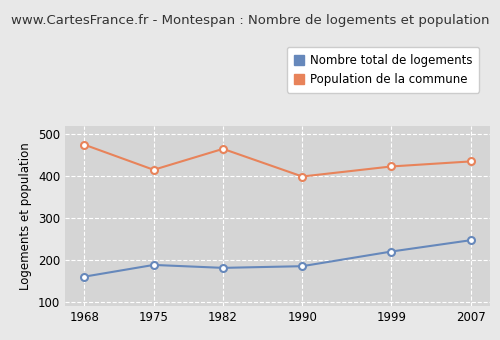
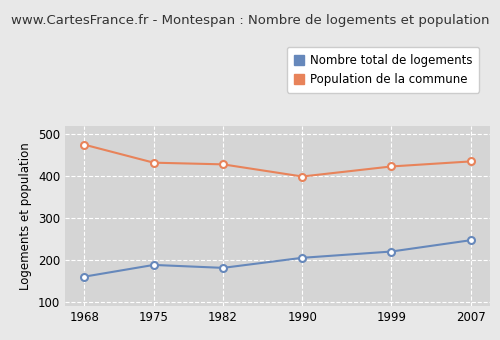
Population de la commune/1975: 415 -> 432
Population de la commune/1982: 465 -> 428
Nombre total de logements/1990: 185 -> 205
